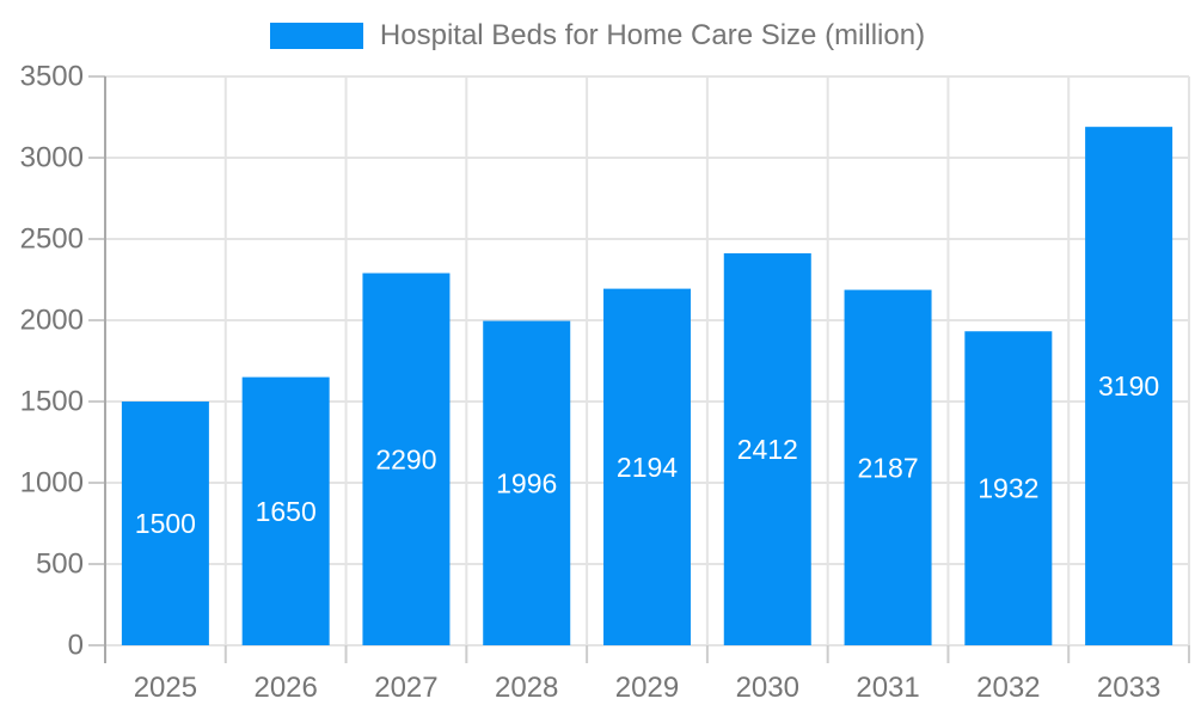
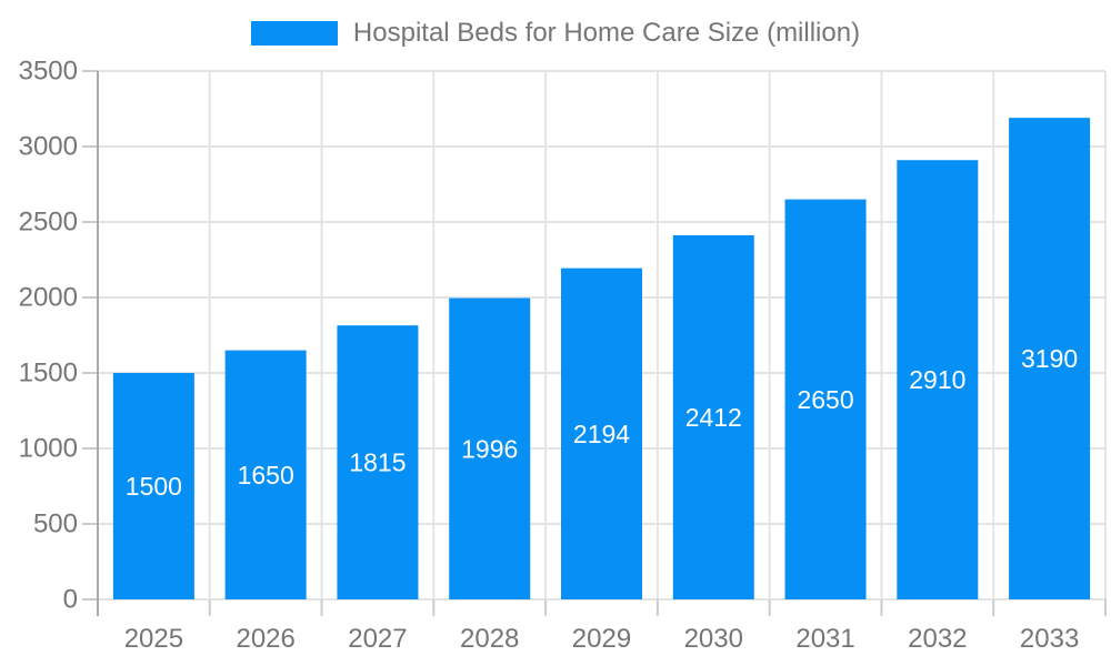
2027: 2290 -> 1815
2031: 2187 -> 2650
2032: 1932 -> 2910
